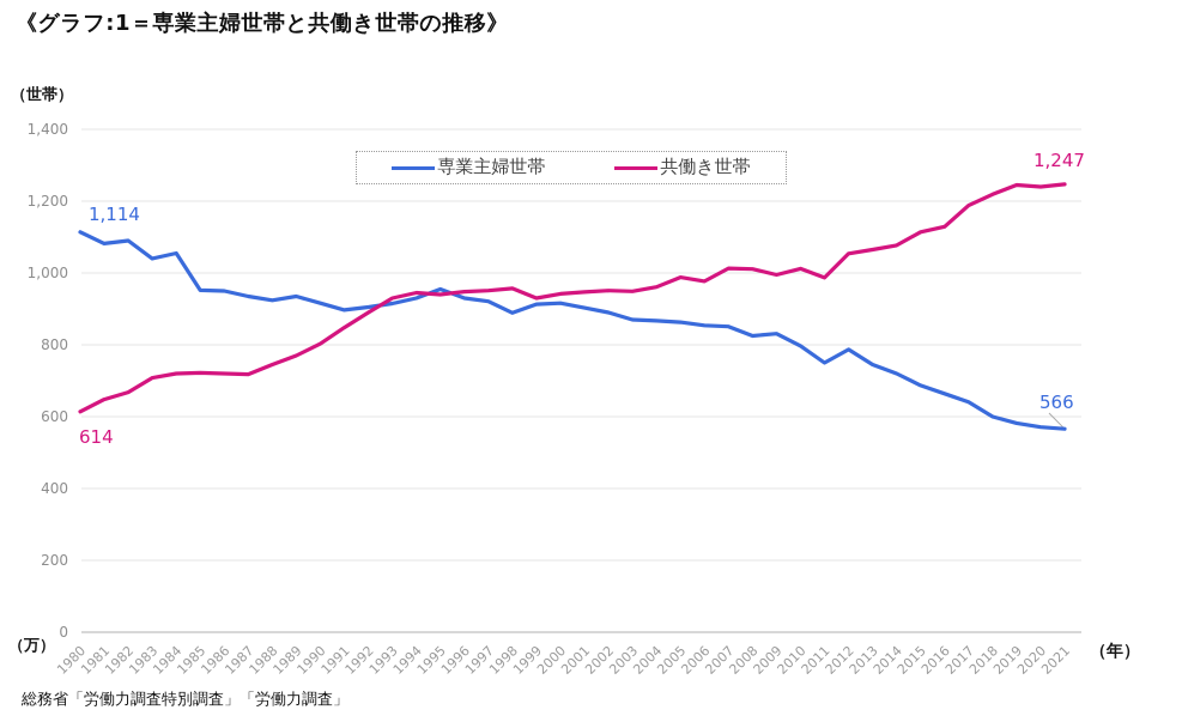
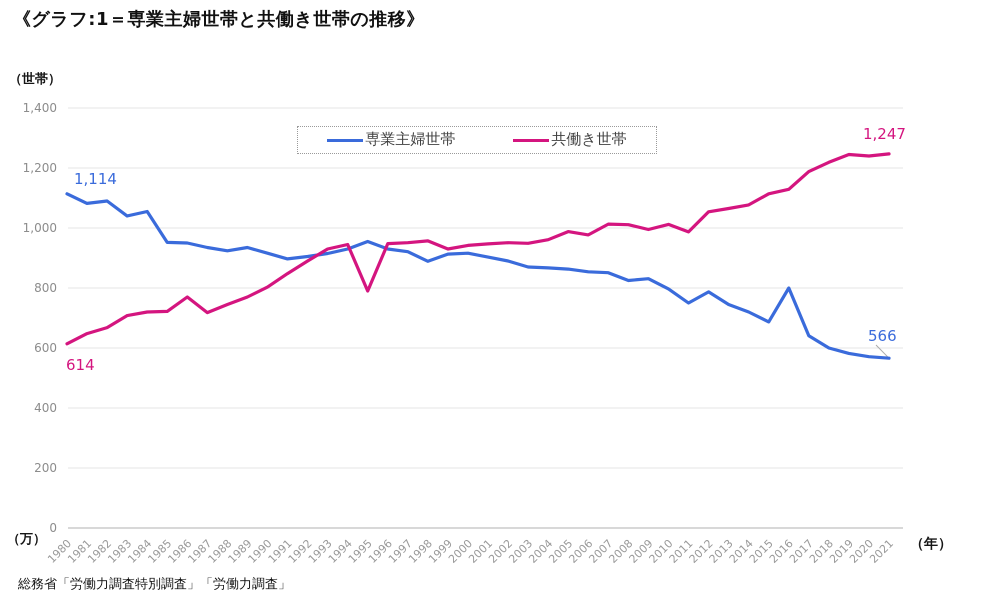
共働き世帯/1986: 720 -> 770
共働き世帯/1995: 940 -> 790
専業主婦世帯/2016: 660 -> 800
